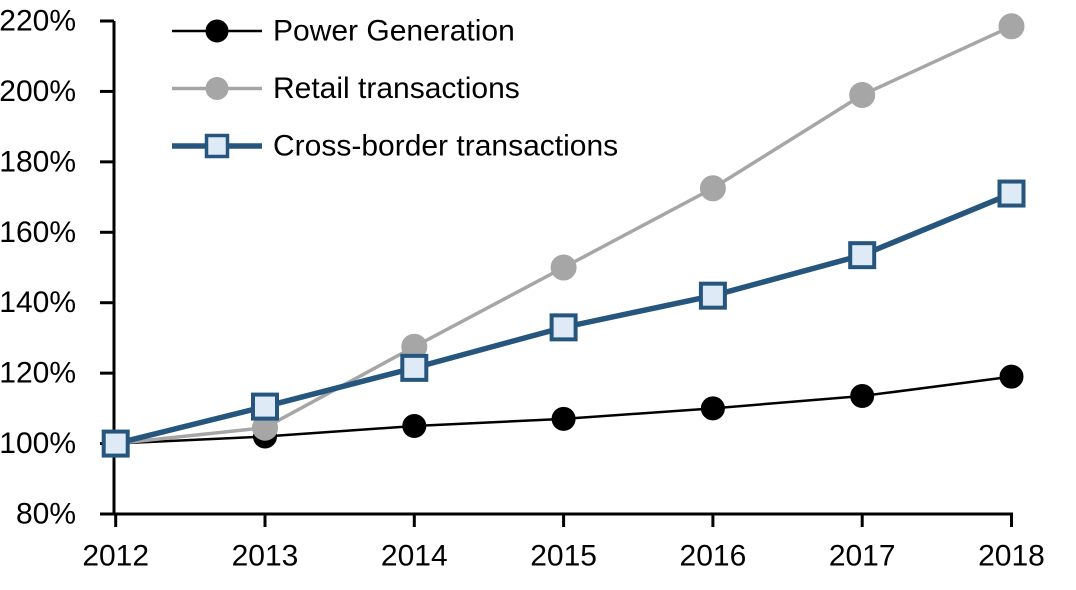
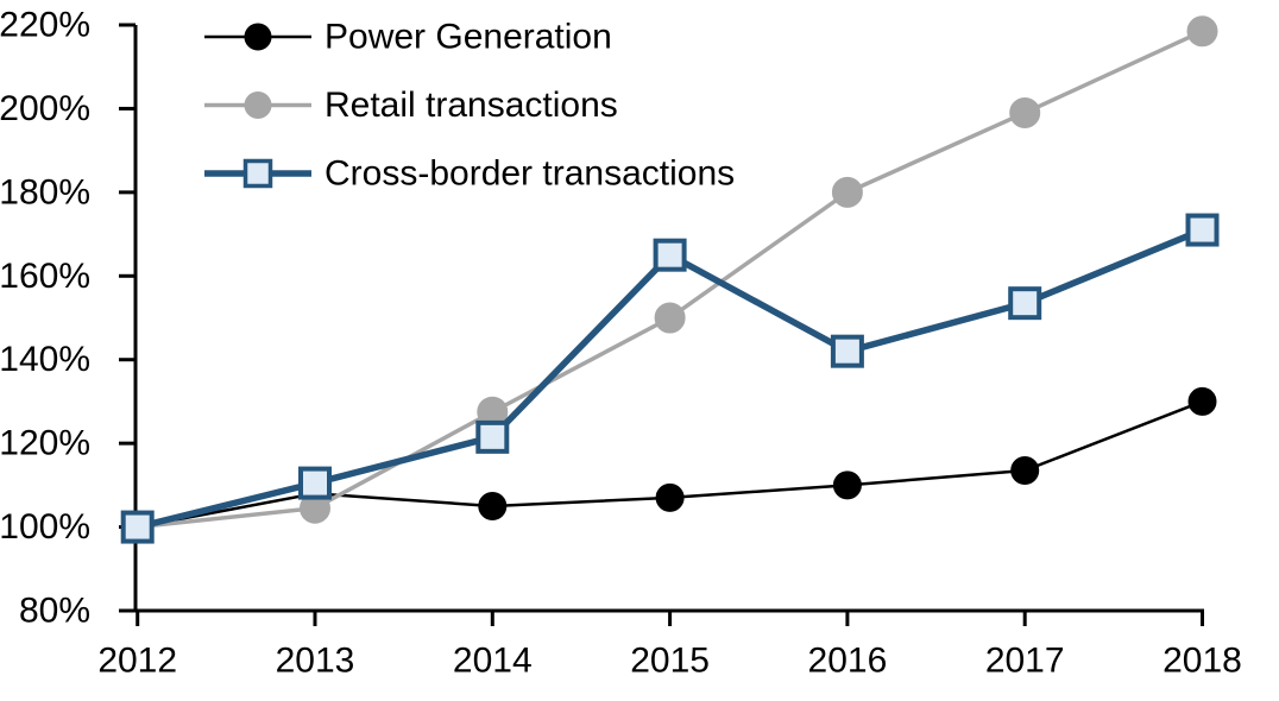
Power Generation/2013: 102% -> 108%
Cross-border transactions/2015: 133% -> 165%
Retail transactions/2016: 172% -> 180%
Power Generation/2018: 119% -> 130%
